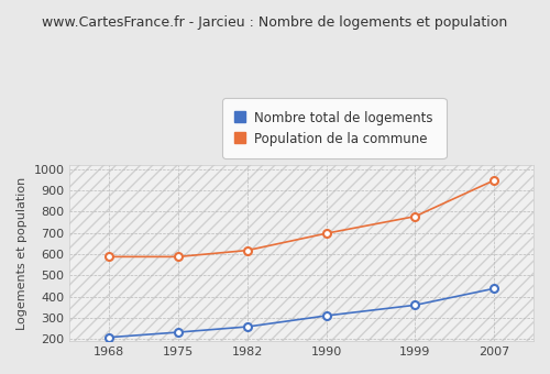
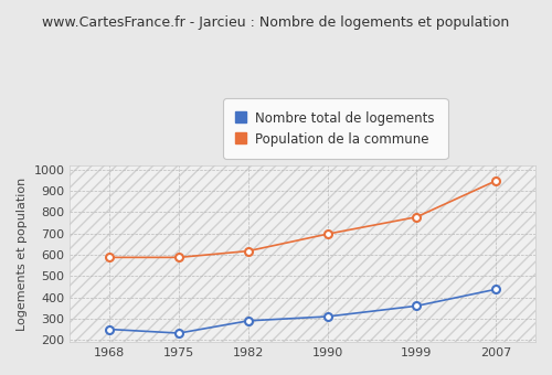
Nombre total de logements/1968: 210 -> 250
Nombre total de logements/1982: 260 -> 290
